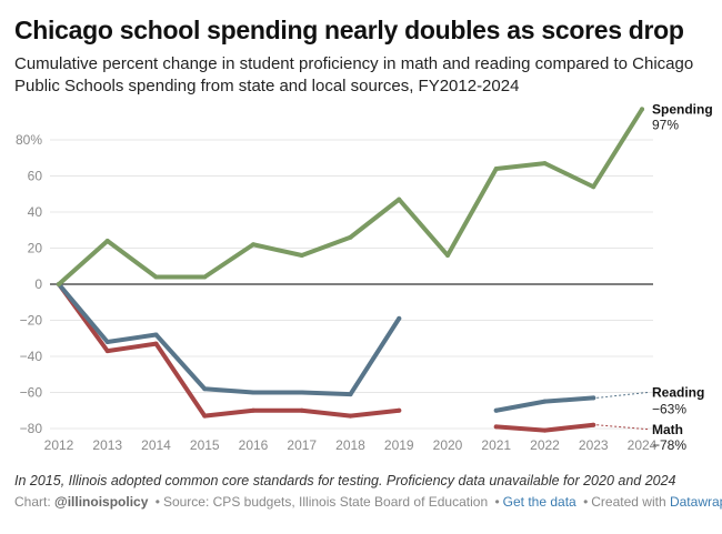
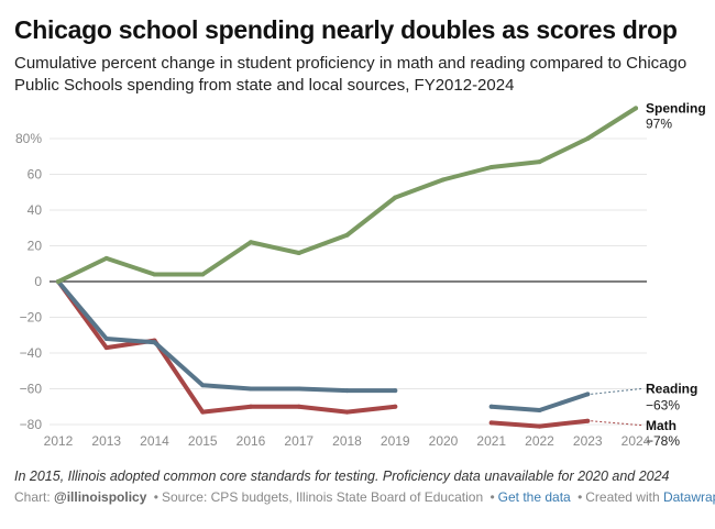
Spending/2013: 24% -> 13%
Reading/2014: -28% -> -34%
Reading/2019: -19% -> -61%
Spending/2020: 16% -> 57%
Reading/2022: -65% -> -72%
Spending/2023: 54% -> 80%
